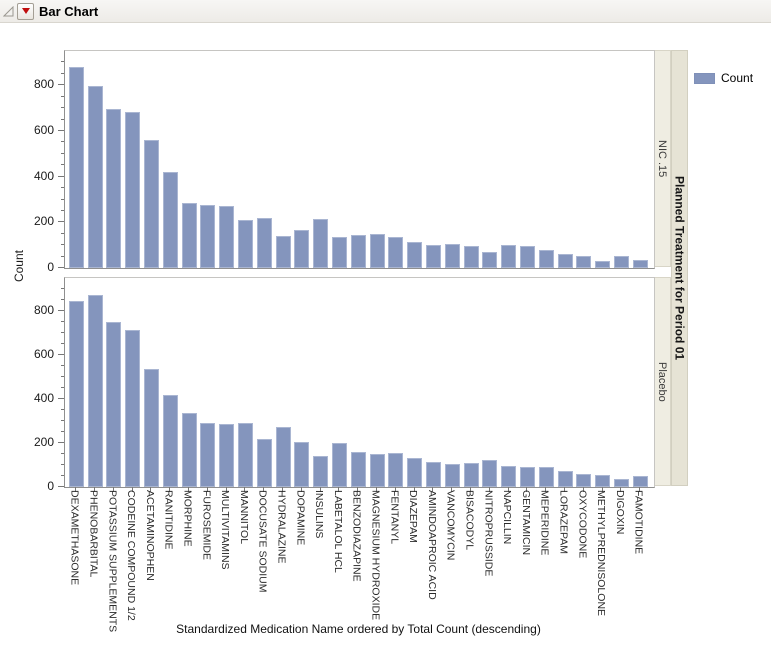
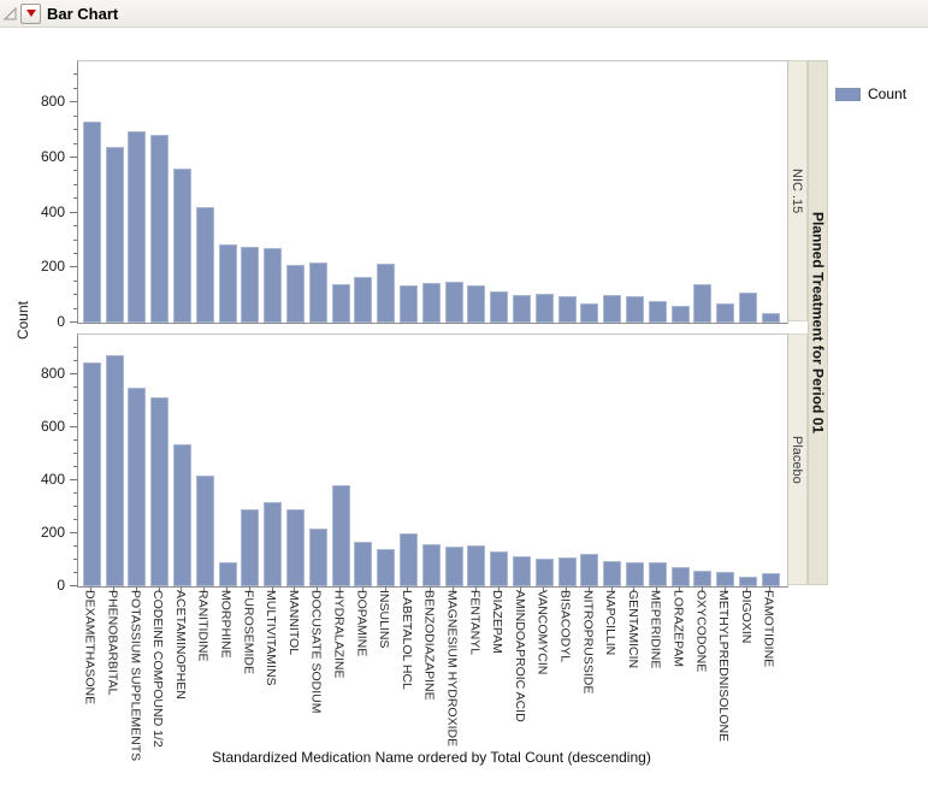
NIC .15/DEXAMETHASONE: 880 -> 730
NIC .15/PHENOBARBITAL: 800 -> 640
Placebo/MORPHINE: 340 -> 90
Placebo/MULTIVITAMINS: 280 -> 320
Placebo/HYDRALAZINE: 280 -> 380
Placebo/DOPAMINE: 200 -> 170
NIC .15/OXYCODONE: 50 -> 140
NIC .15/METHYLPREDNISOLONE: 30 -> 70
NIC .15/DIGOXIN: 50 -> 110
